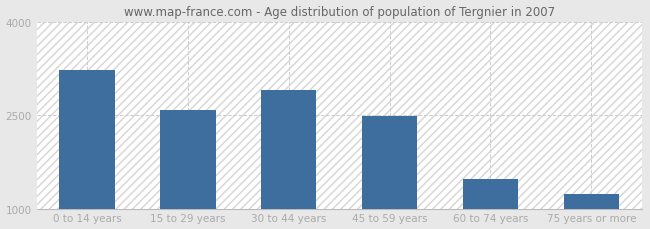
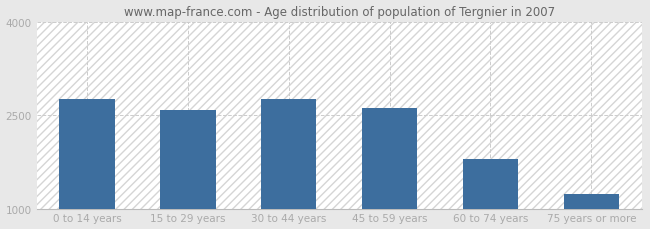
0 to 14 years: 3220 -> 2760
30 to 44 years: 2900 -> 2760
45 to 59 years: 2480 -> 2620
60 to 74 years: 1480 -> 1790
